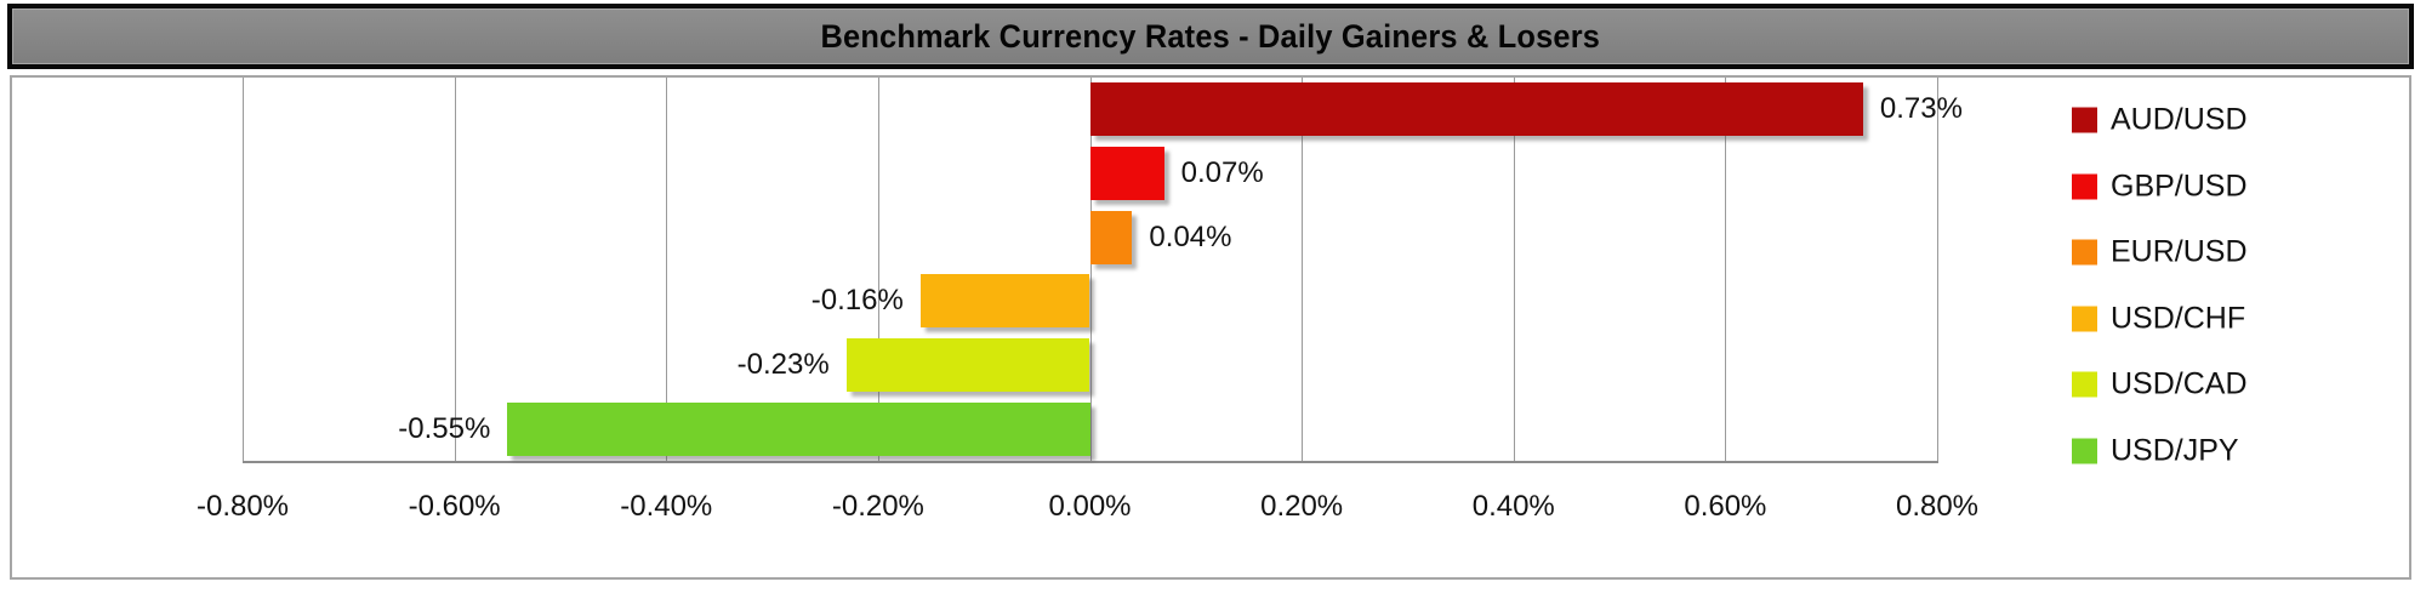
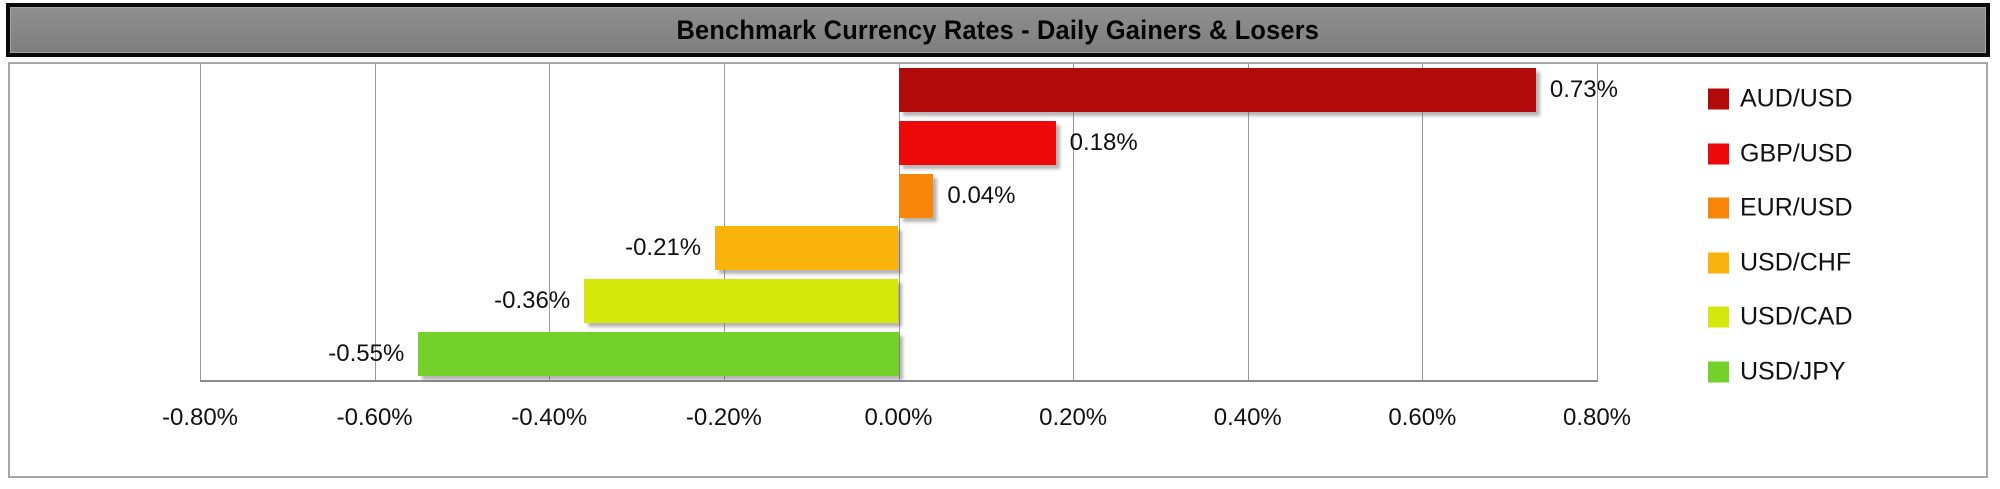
GBP/USD: 0.07% -> 0.18%
USD/CHF: -0.16% -> -0.21%
USD/CAD: -0.23% -> -0.36%
